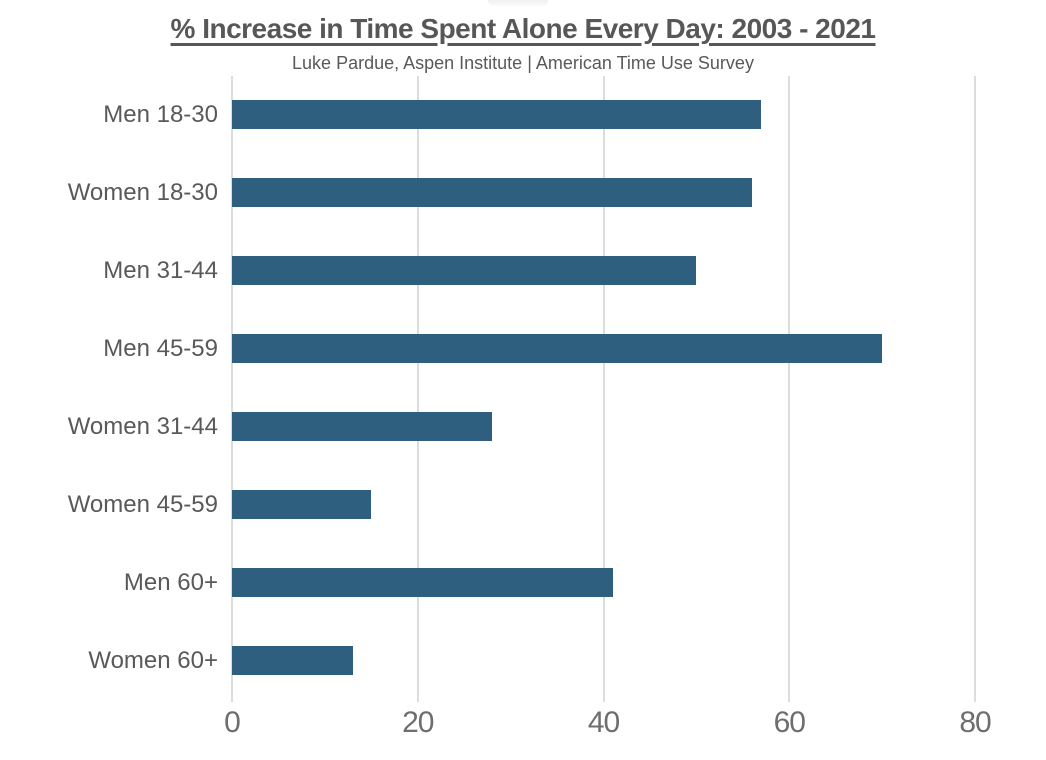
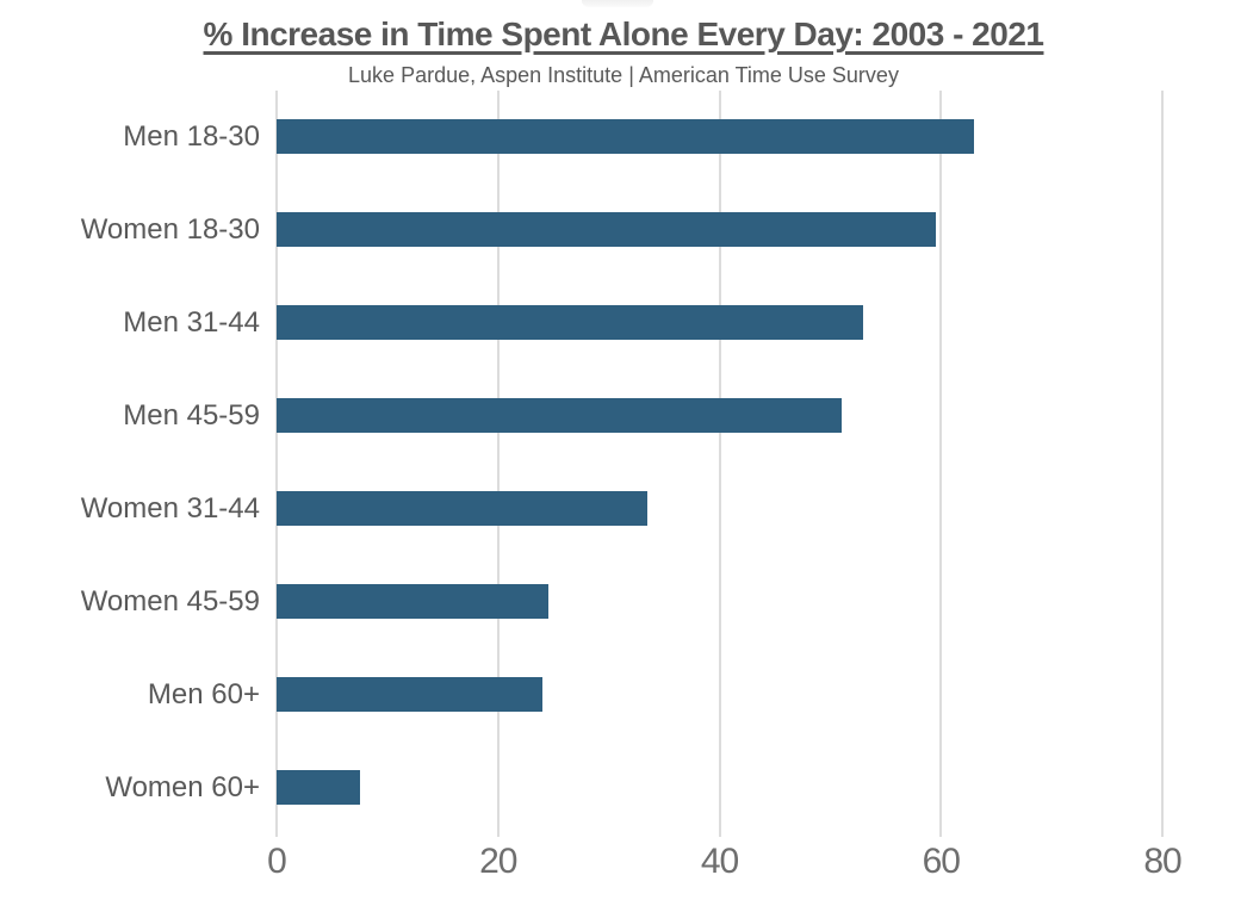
Men 18-30: 57 -> 63
Women 18-30: 56 -> 60
Men 31-44: 50 -> 53
Men 45-59: 70 -> 51
Women 31-44: 28 -> 34
Women 45-59: 15 -> 24
Men 60+: 41 -> 24
Women 60+: 13 -> 8
